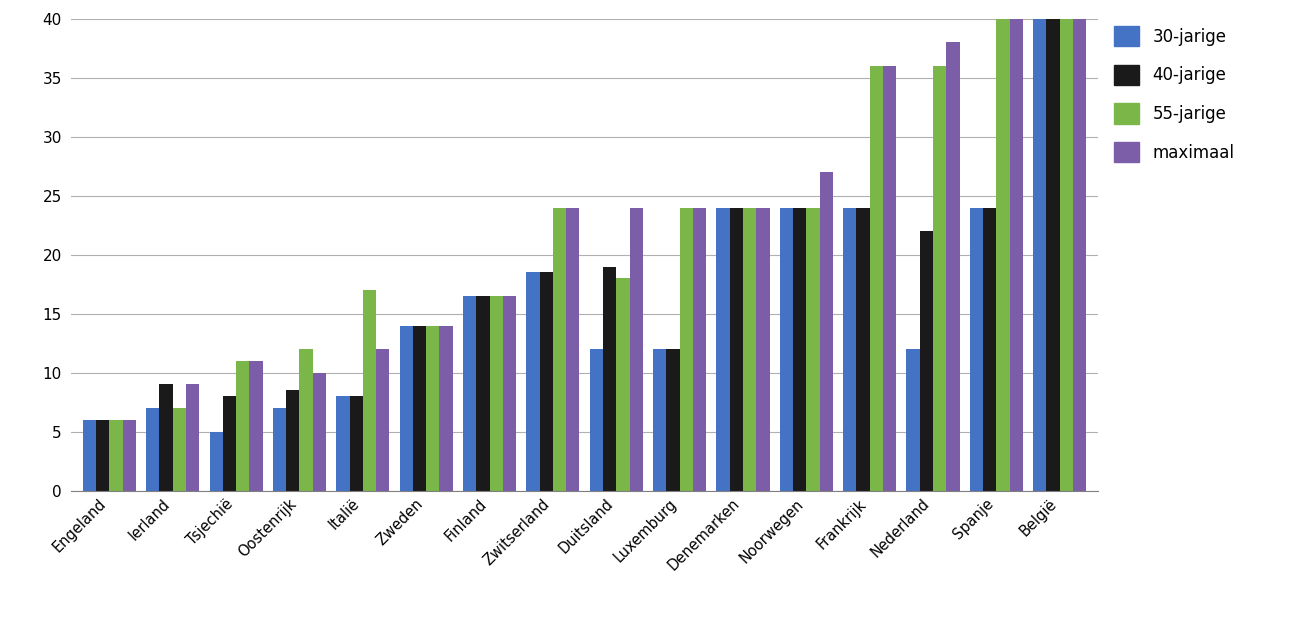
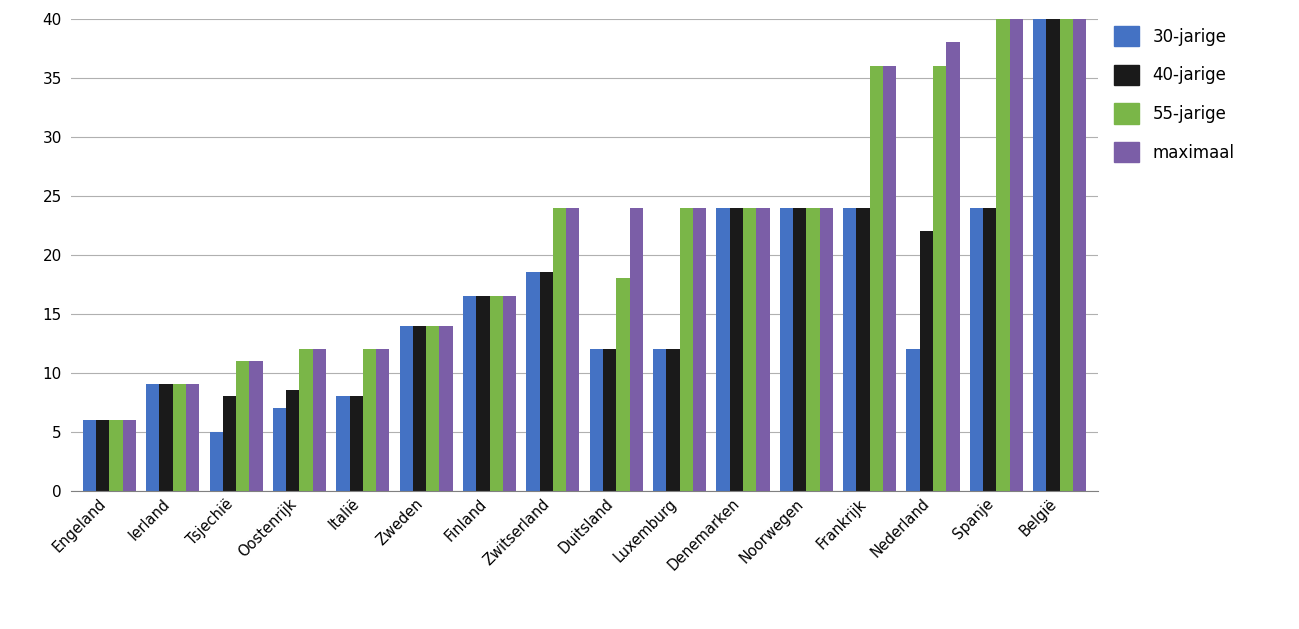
30-jarige/Ierland: 7.0 -> 9.0
55-jarige/Ierland: 7.0 -> 9.0
maximaal/Oostenrijk: 10.0 -> 12.0
55-jarige/Italië: 17.0 -> 12.0
40-jarige/Duitsland: 19.0 -> 12.0
maximaal/Noorwegen: 27.0 -> 24.0
